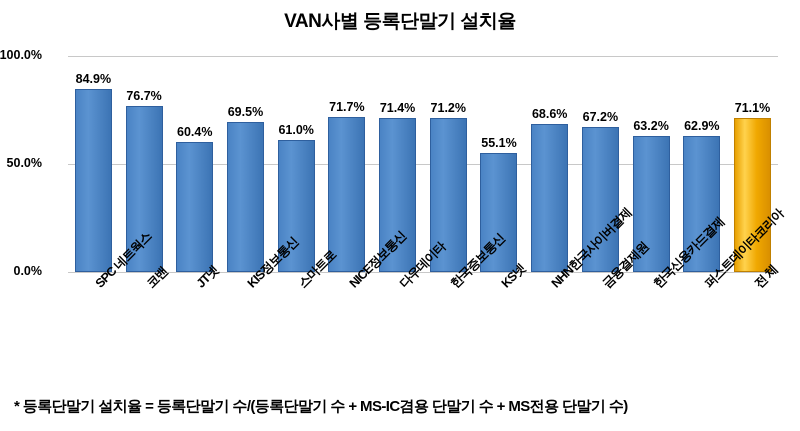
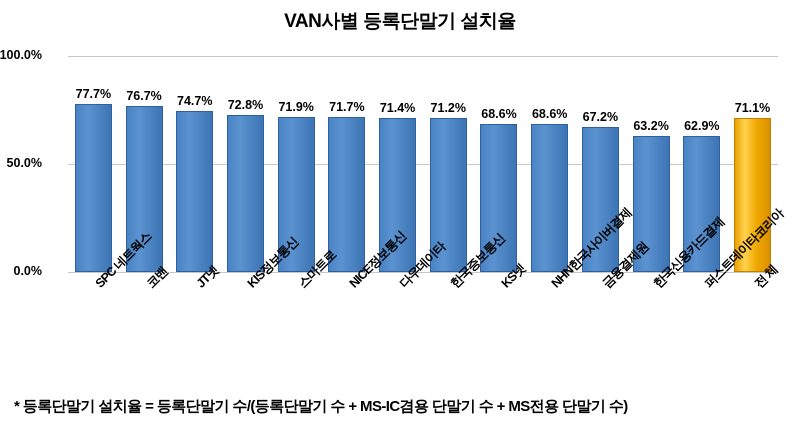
SPC 네트웍스: 84.9% -> 77.7%
JT넷: 60.4% -> 74.7%
KIS정보통신: 69.5% -> 72.8%
스마트로: 61.0% -> 71.9%
KS넷: 55.1% -> 68.6%
